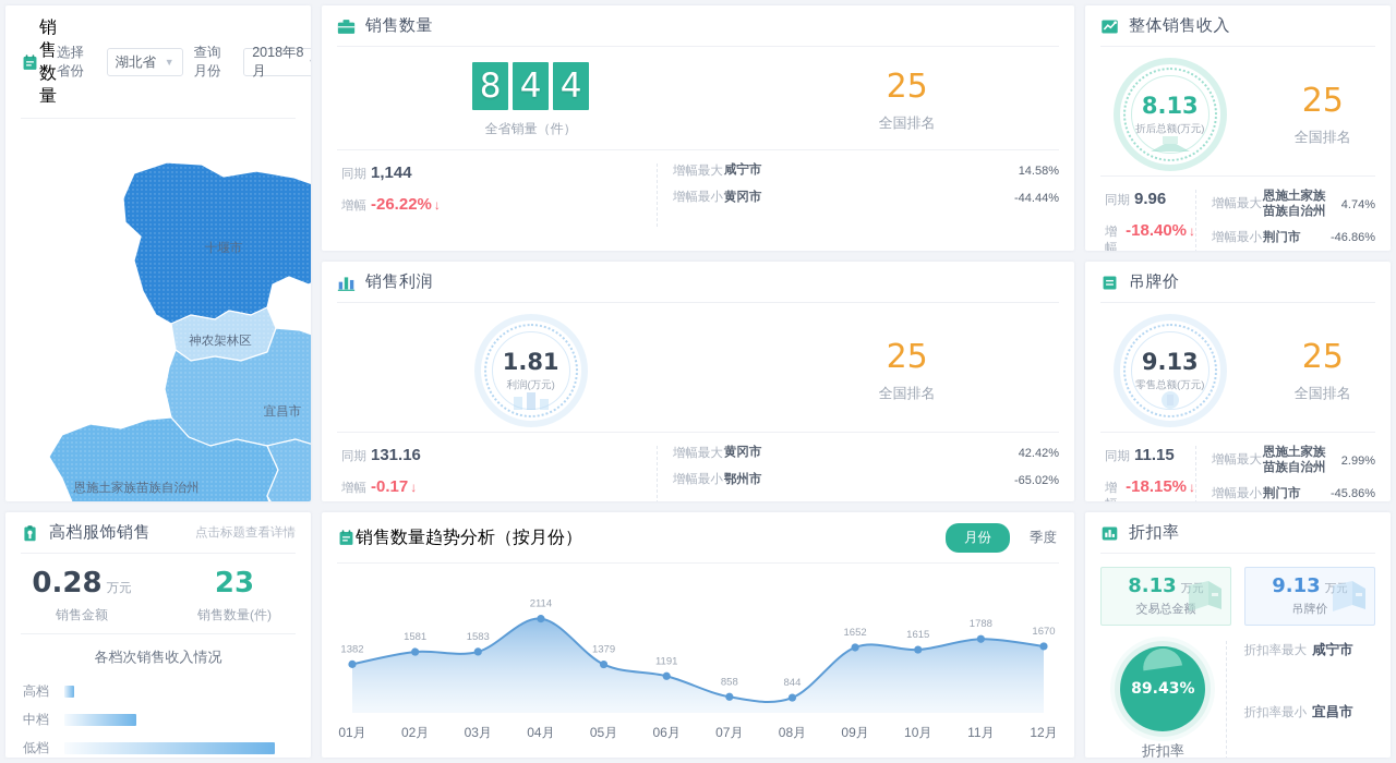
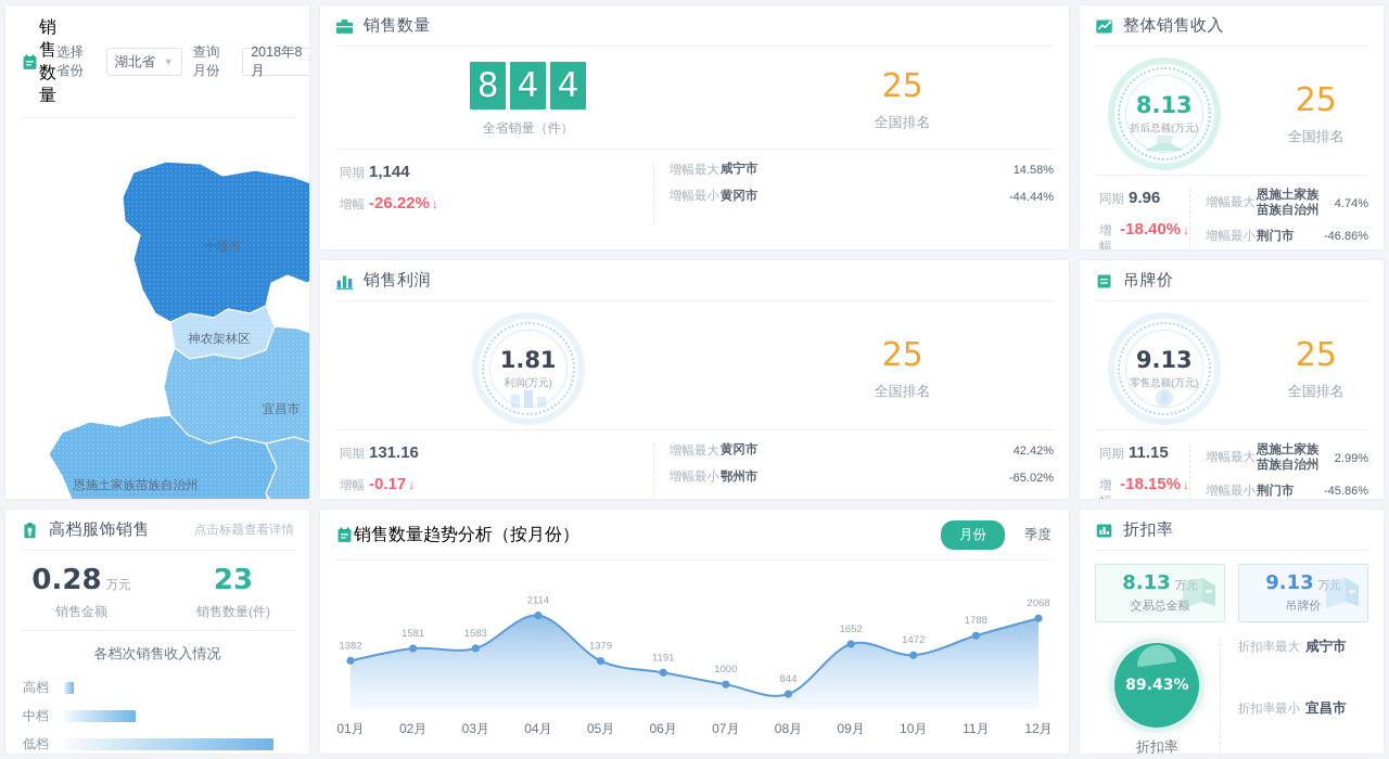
07月: 858 -> 1000
10月: 1615 -> 1472
12月: 1670 -> 2068
